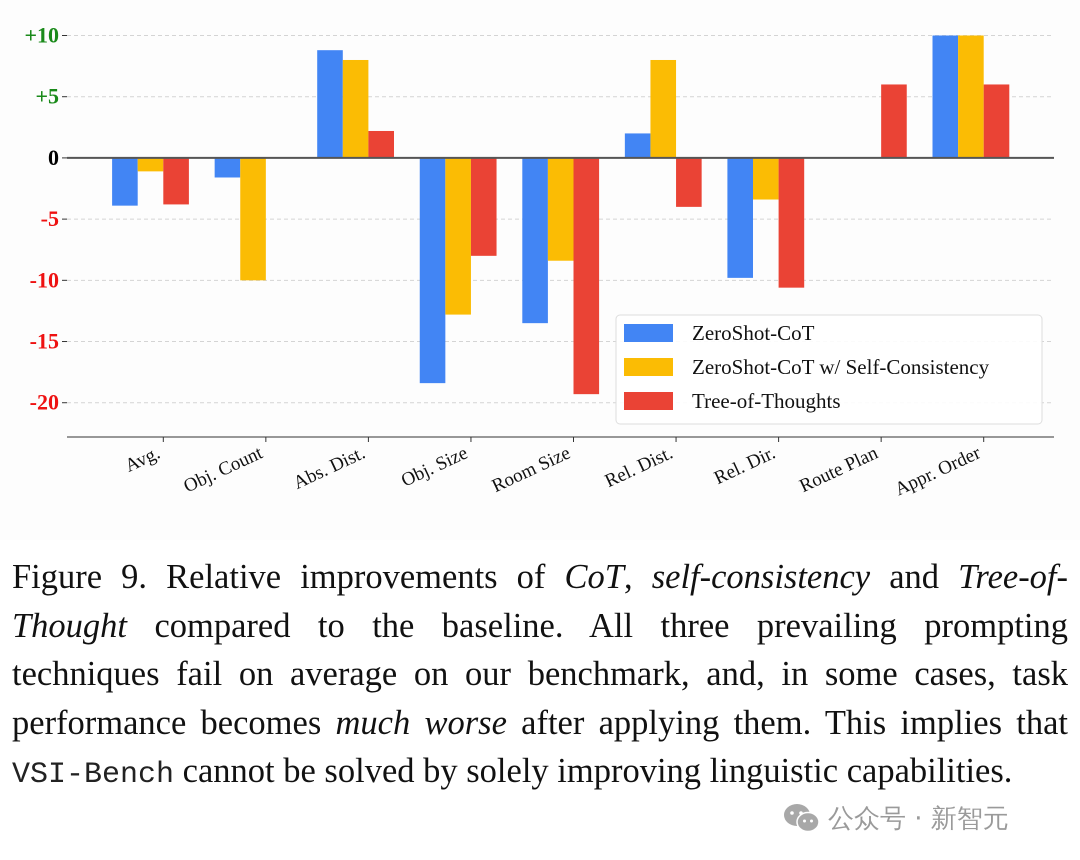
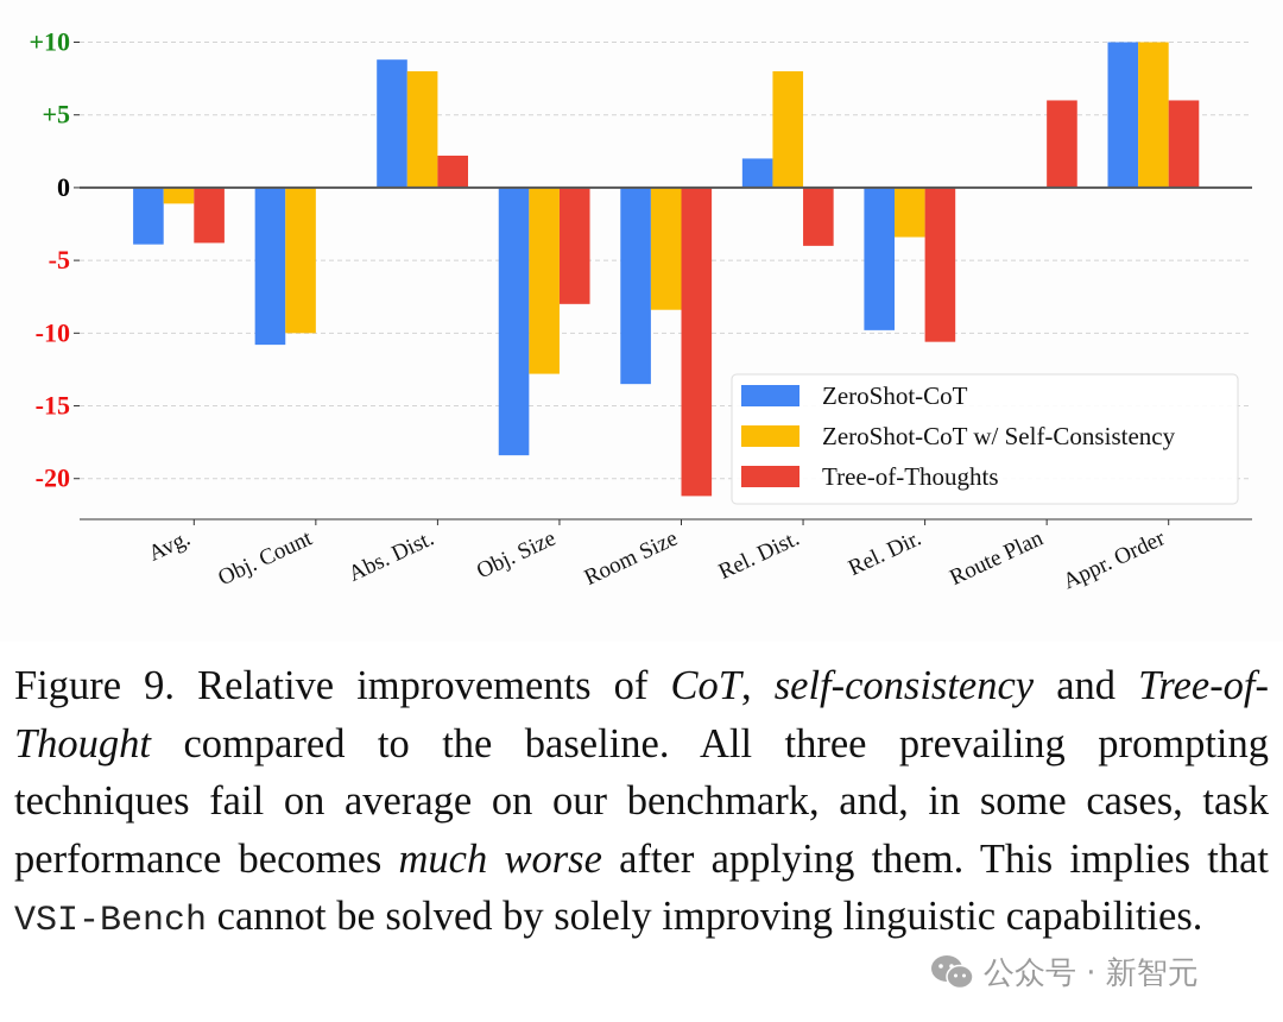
ZeroShot-CoT/Obj. Count: -1.6 -> -10.8
Tree-of-Thoughts/Room Size: -19.3 -> -21.2
